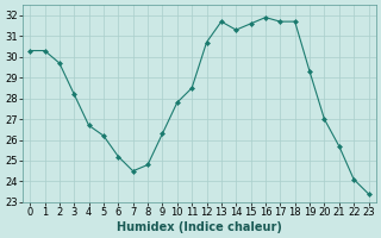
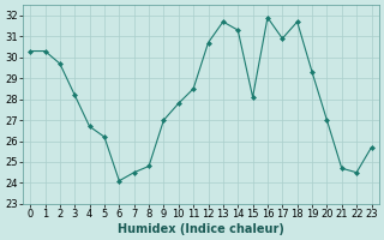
6: 25.2 -> 24.1
9: 26.3 -> 27.0
15: 31.6 -> 28.1
17: 31.7 -> 30.9
21: 25.7 -> 24.7
22: 24.1 -> 24.5
23: 23.4 -> 25.7
